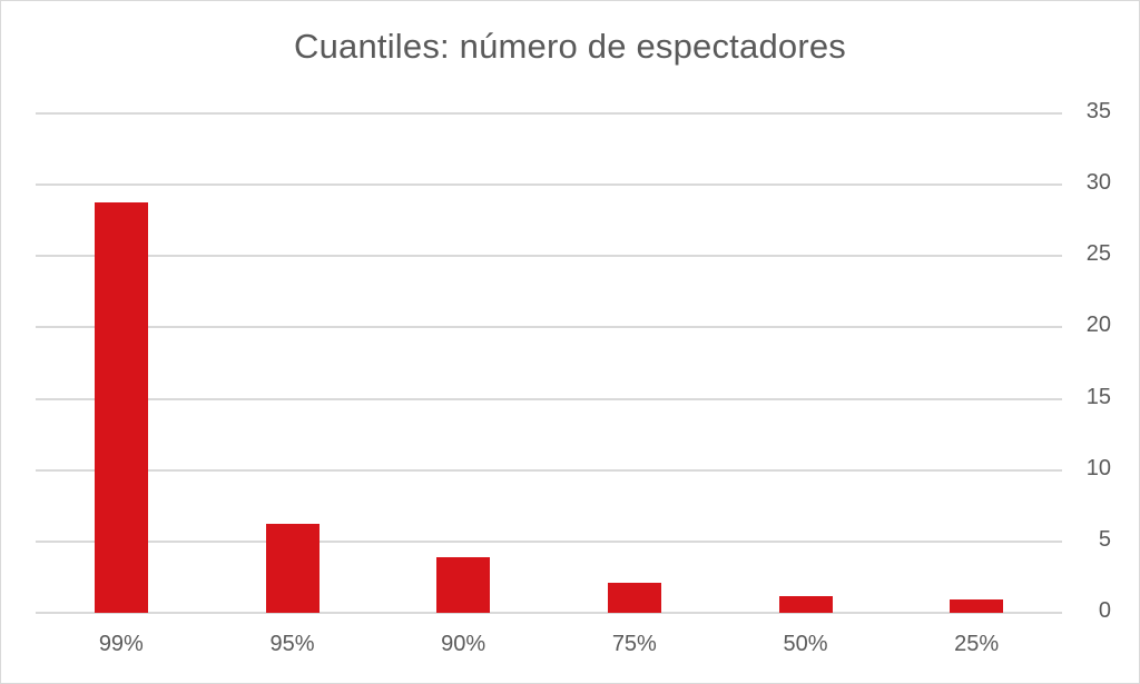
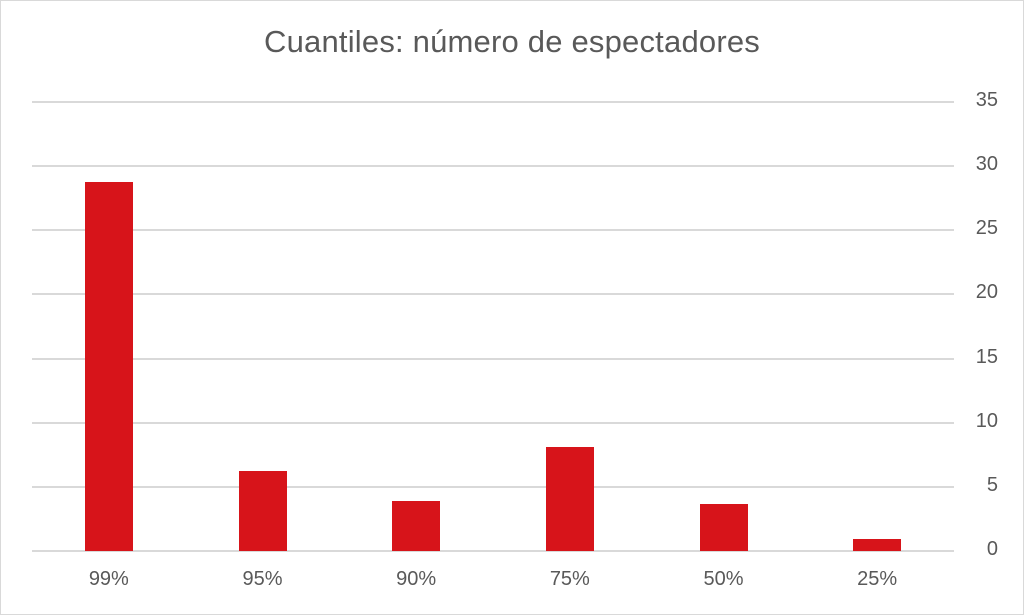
75%: 2.1 -> 8.1
50%: 1.2 -> 3.7
